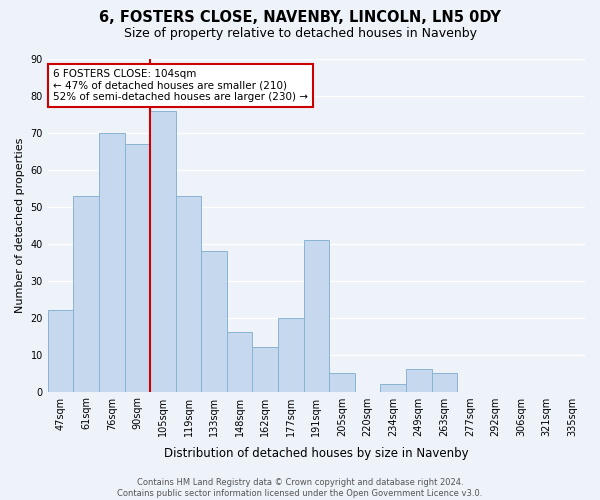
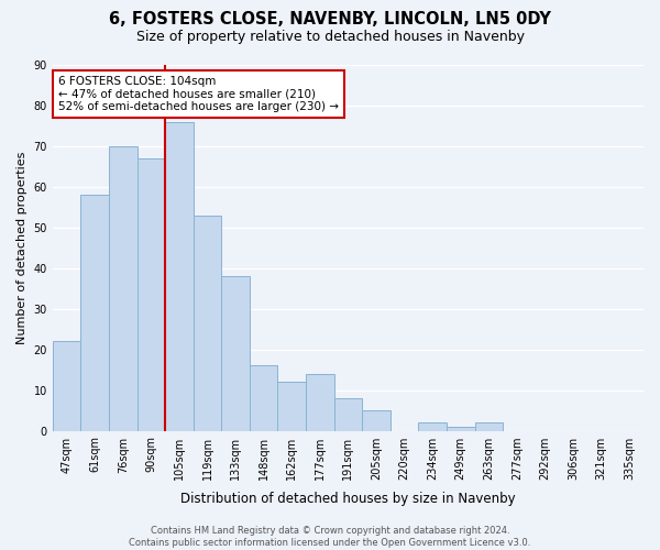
61sqm: 53 -> 58
177sqm: 20 -> 14
191sqm: 41 -> 8
249sqm: 6 -> 1
263sqm: 5 -> 2
